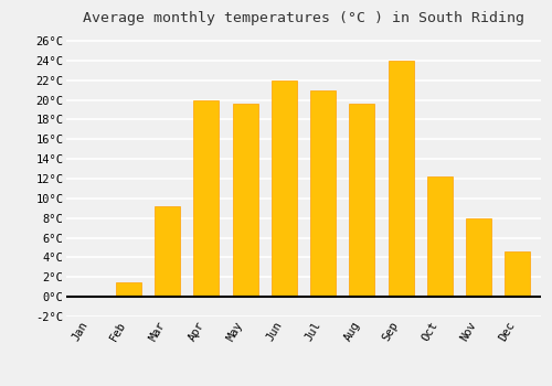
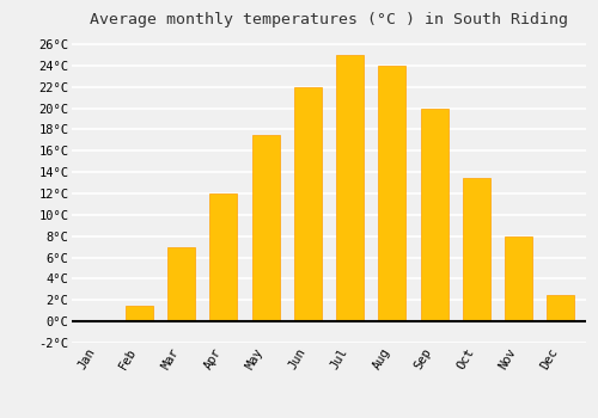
Mar: 9.2°C -> 7.0°C
Apr: 20.0°C -> 12.0°C
May: 19.6°C -> 17.5°C
Jul: 21.0°C -> 25.0°C
Aug: 19.6°C -> 24.0°C
Sep: 24.0°C -> 20.0°C
Oct: 12.2°C -> 13.5°C
Dec: 4.6°C -> 2.5°C
